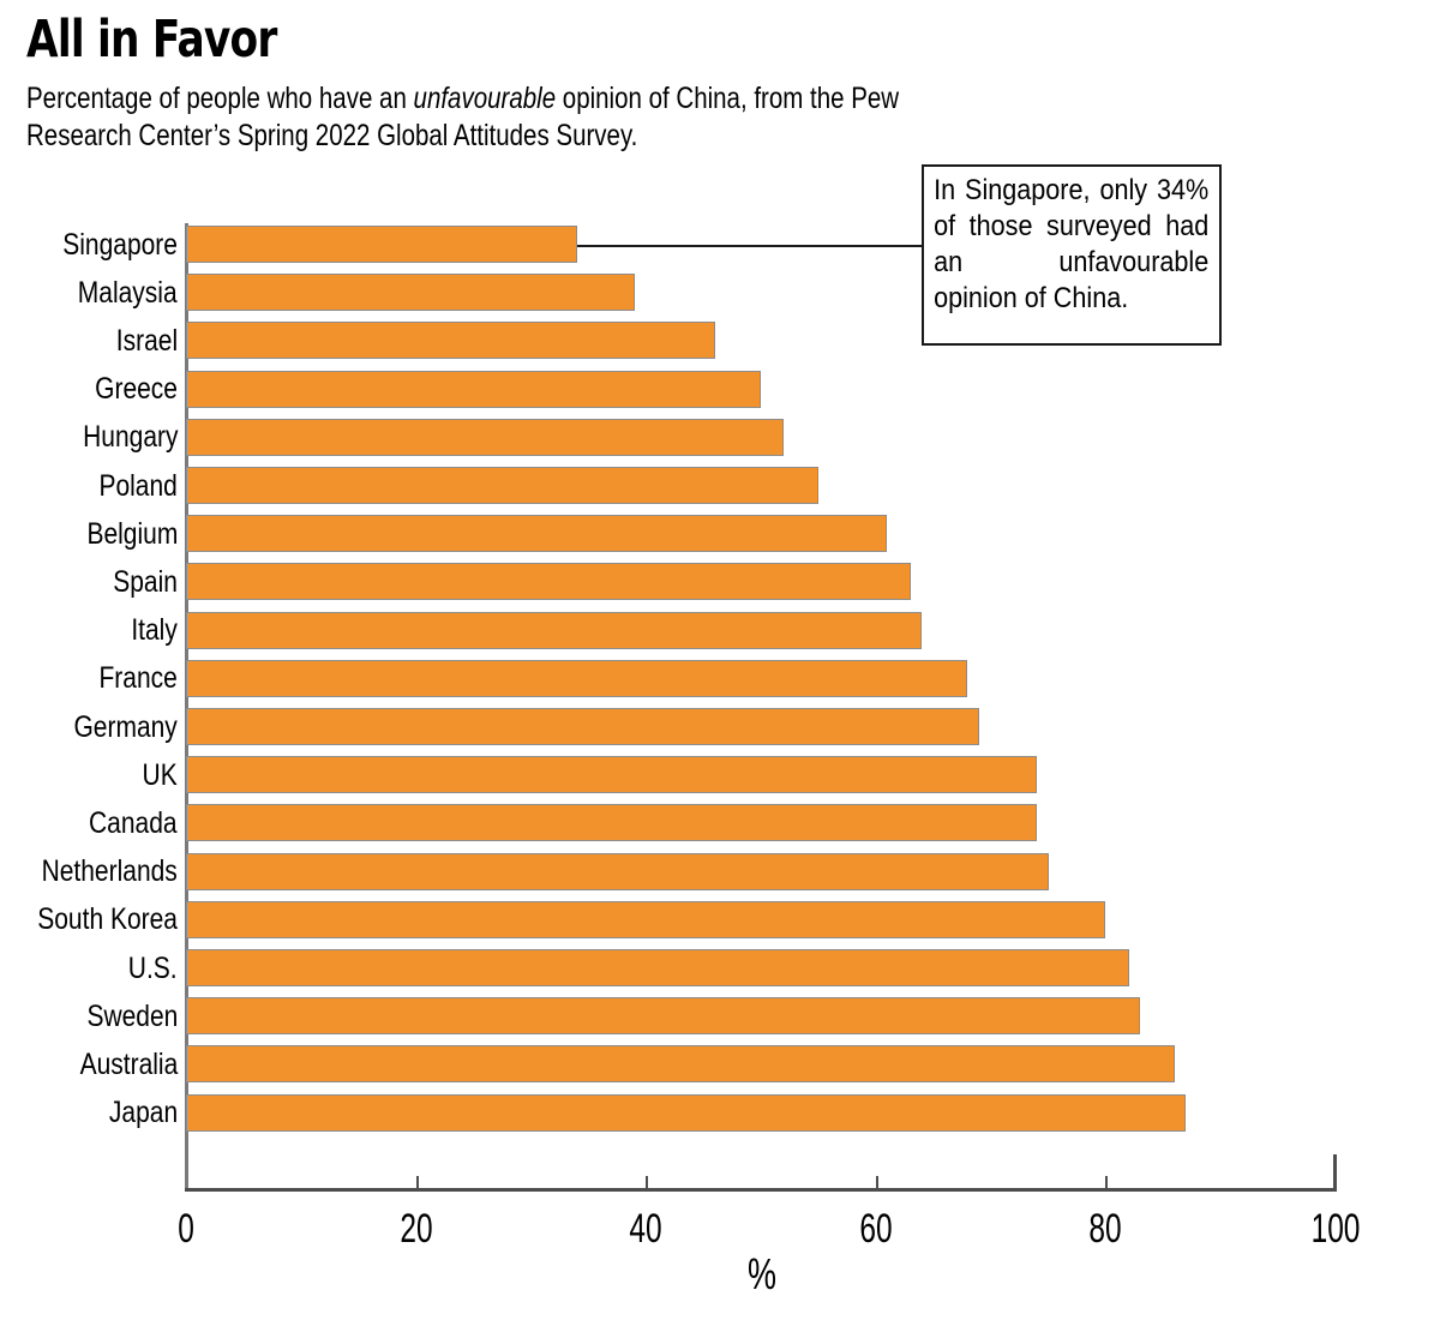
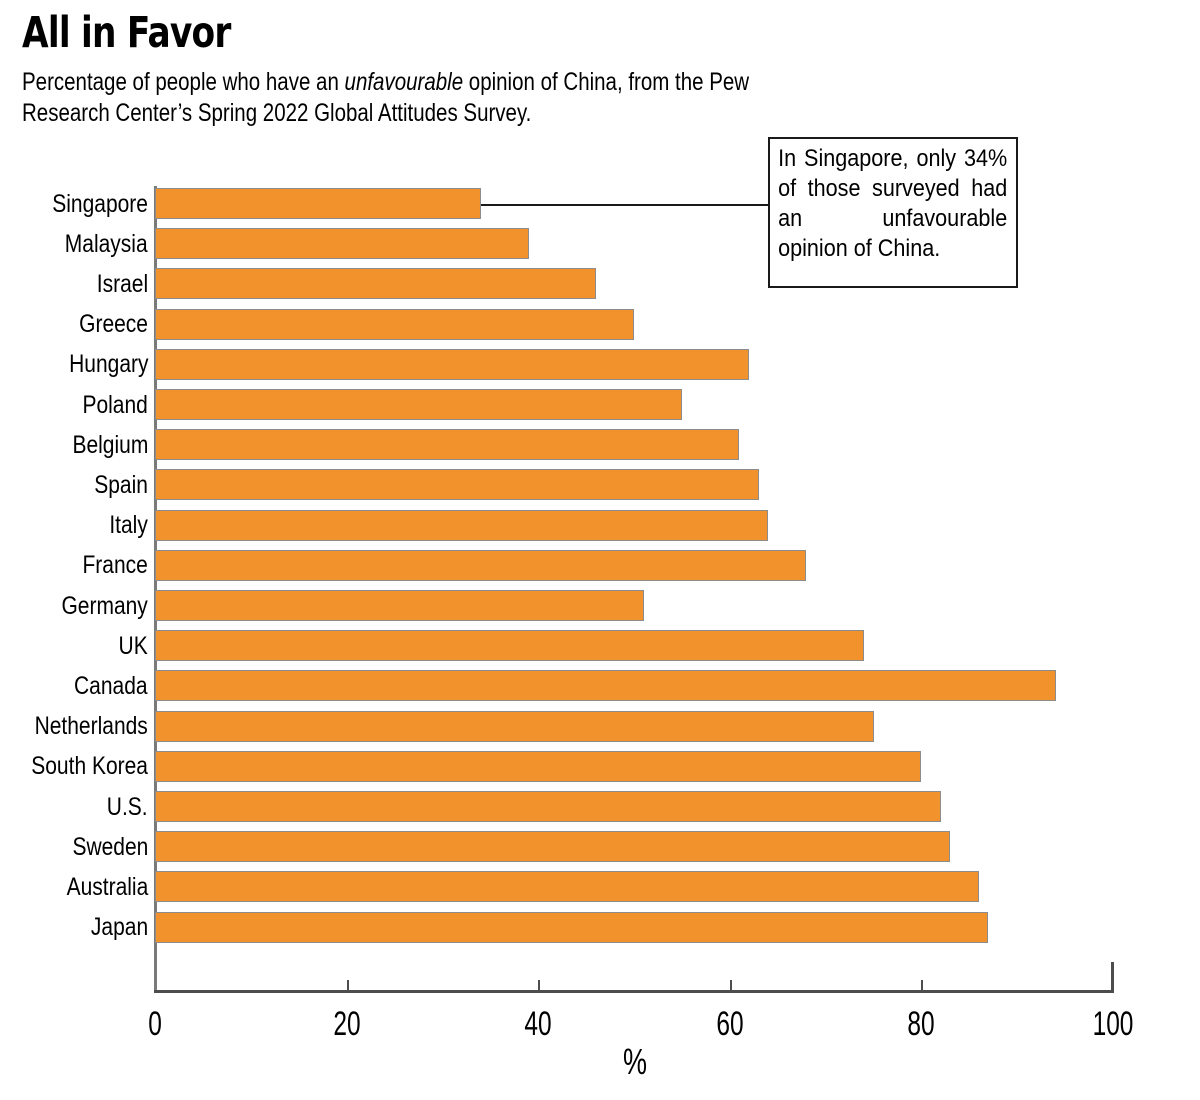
Hungary: 52 -> 62
Germany: 69 -> 51
Canada: 74 -> 94
